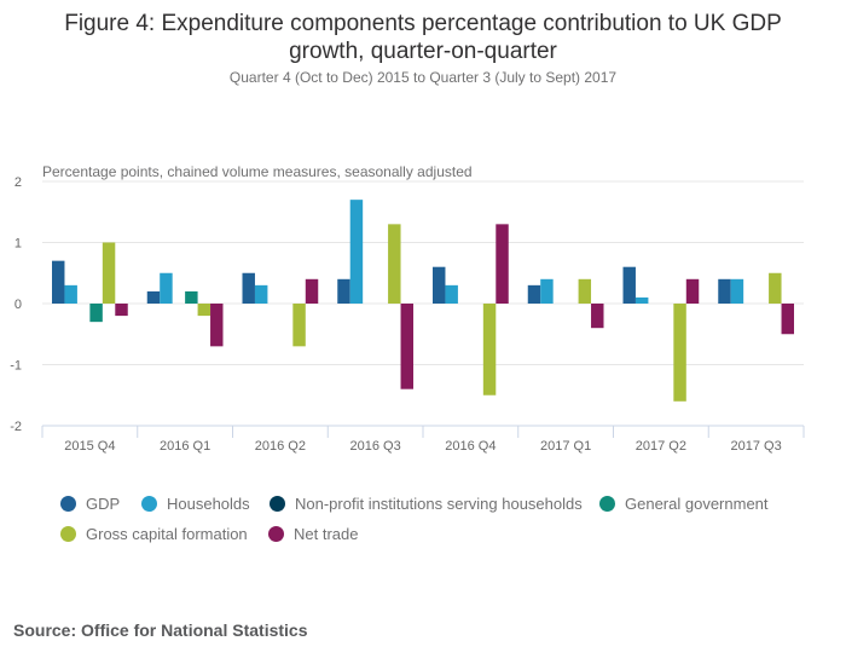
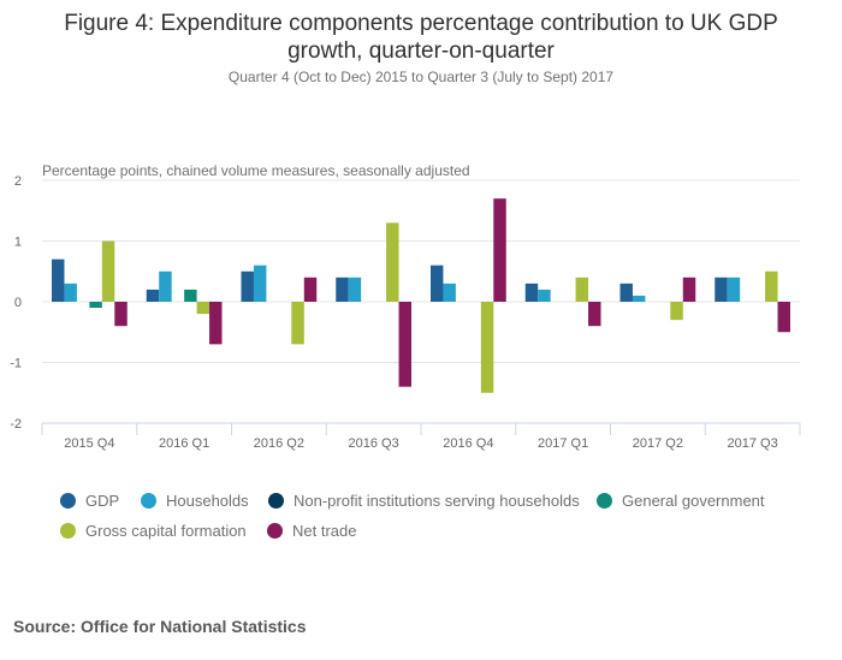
General government/2015 Q4: -0.3 -> -0.1
Net trade/2015 Q4: -0.2 -> -0.4
Households/2016 Q2: 0.3 -> 0.6
Households/2016 Q3: 1.7 -> 0.4
Net trade/2016 Q4: 1.3 -> 1.7
Households/2017 Q1: 0.4 -> 0.2
GDP/2017 Q2: 0.6 -> 0.3
Gross capital formation/2017 Q2: -1.6 -> -0.3
